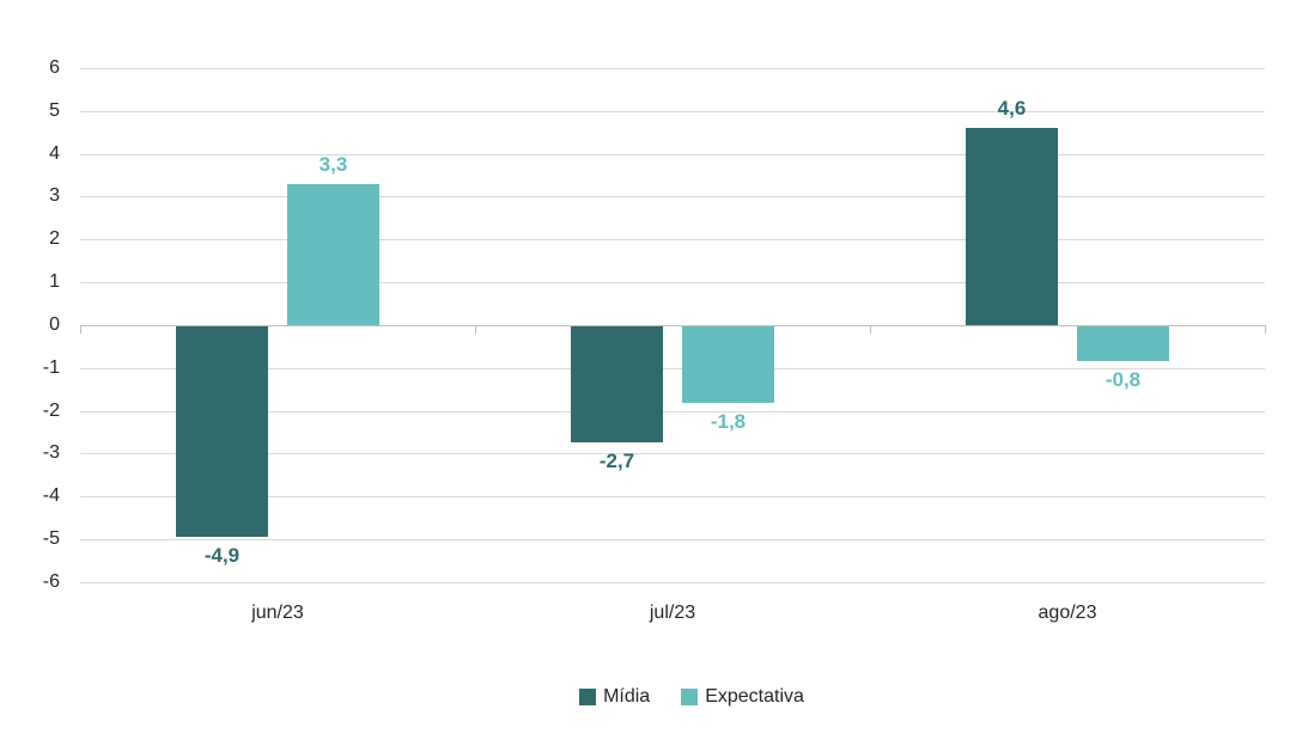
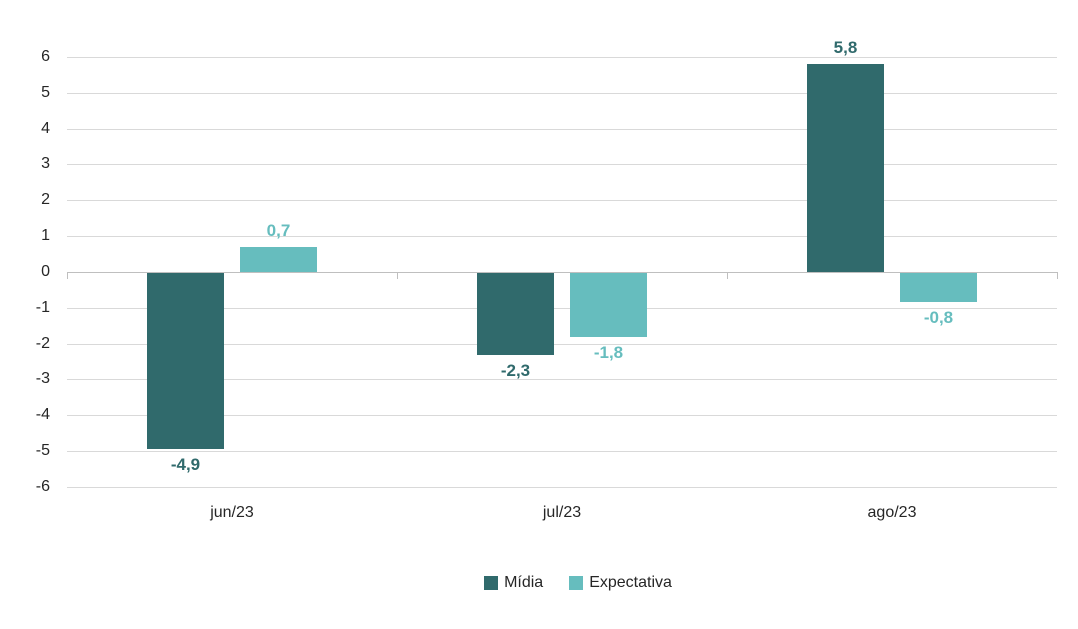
Expectativa/jun/23: 3,3 -> 0,7
Mídia/jul/23: -2,7 -> -2,3
Mídia/ago/23: 4,6 -> 5,8
